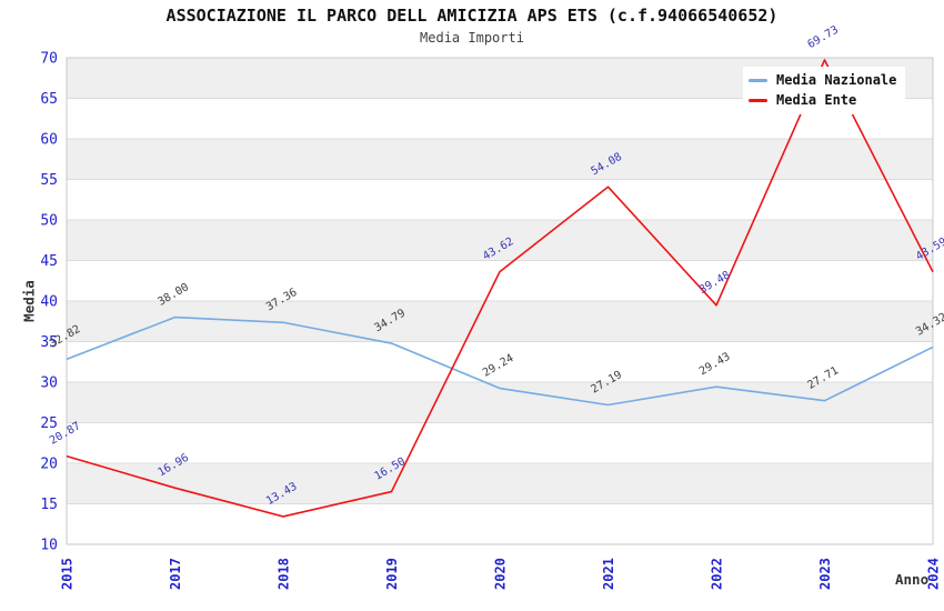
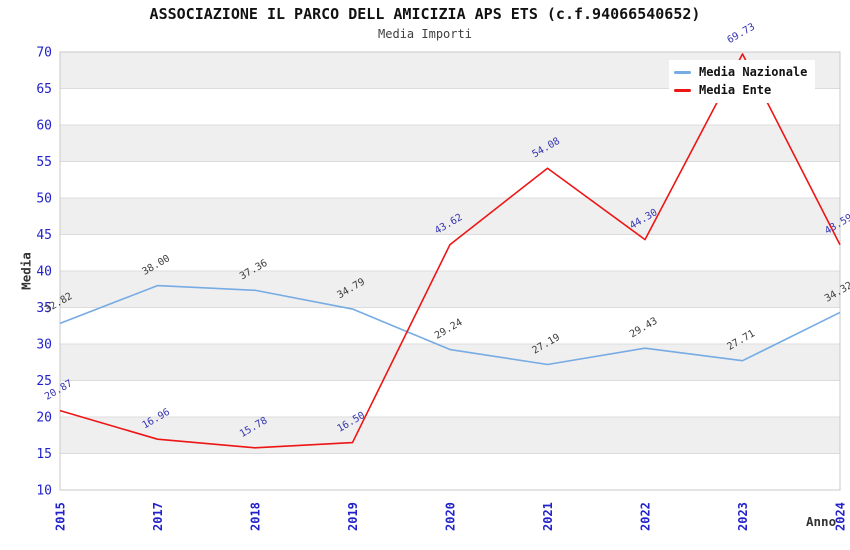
Media Ente/2018: 13.43 -> 15.78
Media Ente/2022: 39.48 -> 44.30
